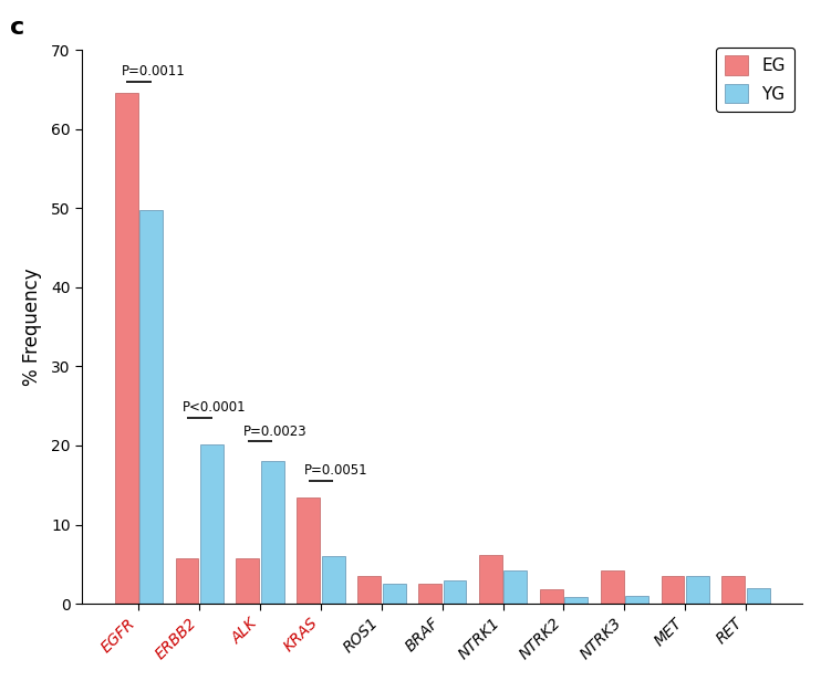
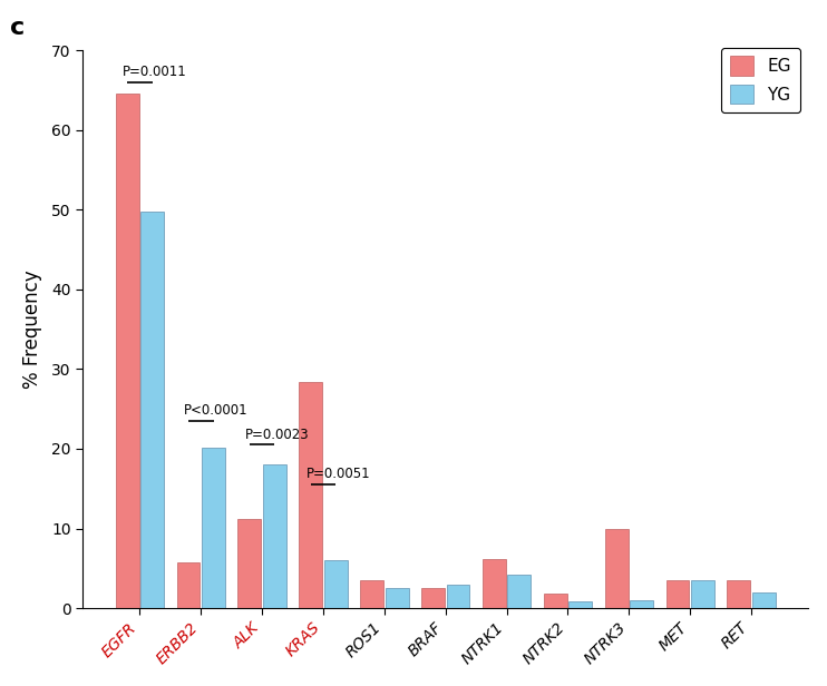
EG/ALK: 5.8 -> 11.2
EG/KRAS: 13.5 -> 28.4
EG/NTRK3: 4.2 -> 10.0
